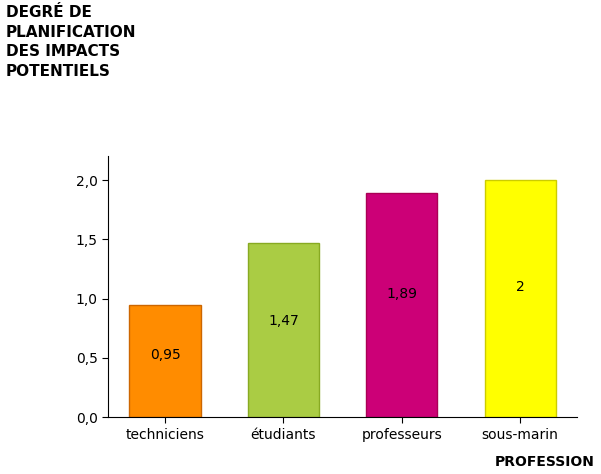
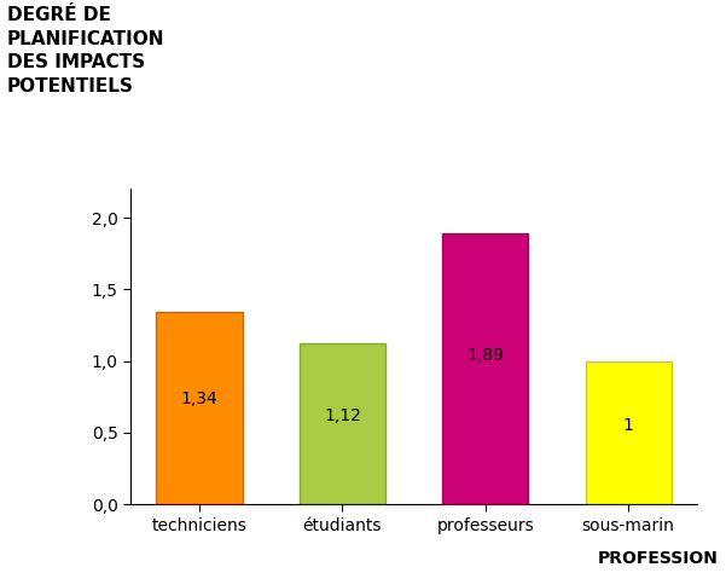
techniciens: 0,95 -> 1,34
étudiants: 1,47 -> 1,12
sous-marin: 2 -> 1
